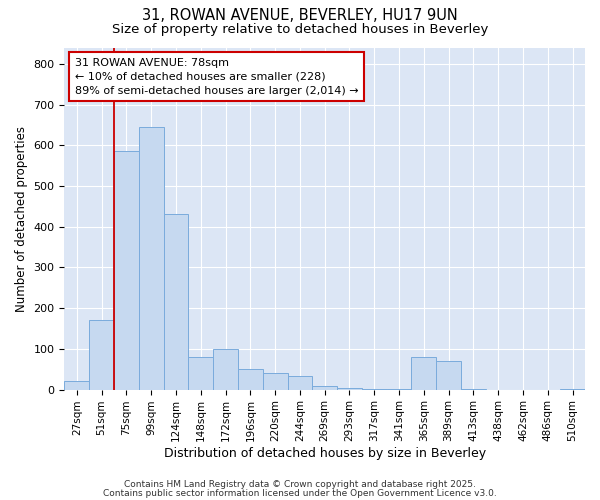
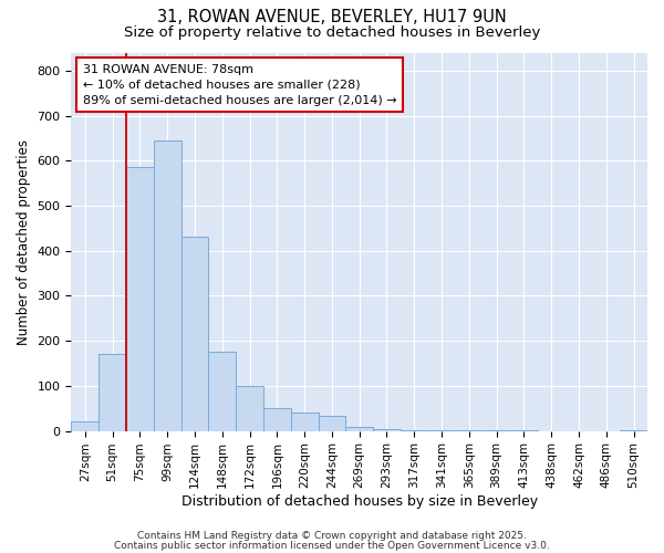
148sqm: 80 -> 175
365sqm: 80 -> 2
389sqm: 70 -> 2
